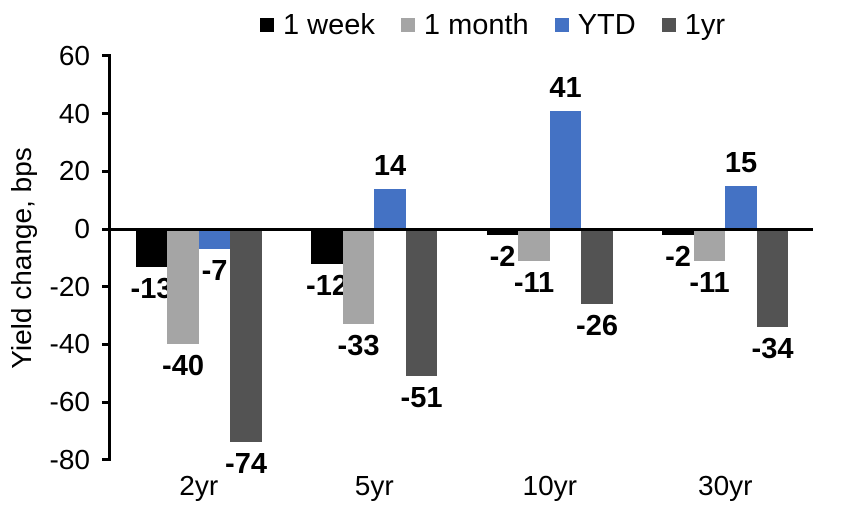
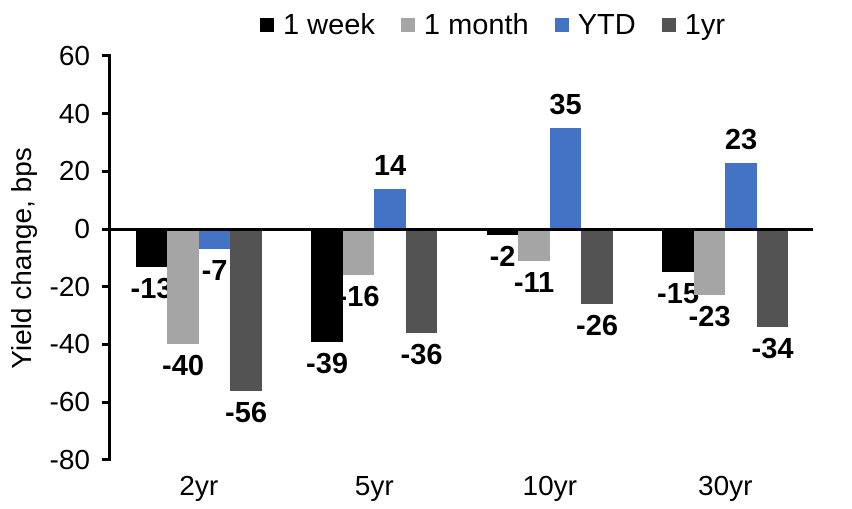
1yr/2yr: -74 -> -56
1 week/5yr: -12 -> -39
1 month/5yr: -33 -> -16
1yr/5yr: -51 -> -36
YTD/10yr: 41 -> 35
1 week/30yr: -2 -> -15
1 month/30yr: -11 -> -23
YTD/30yr: 15 -> 23
